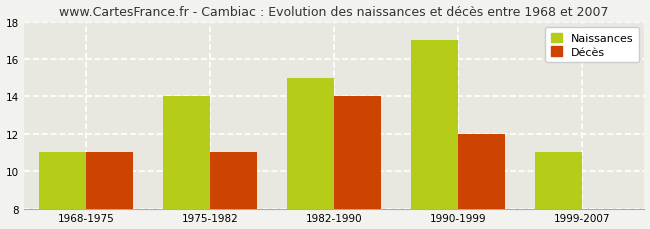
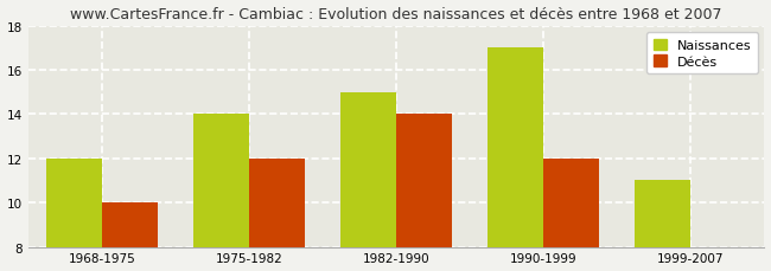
Naissances/1968-1975: 11 -> 12
Décès/1968-1975: 11 -> 10
Décès/1975-1982: 11 -> 12
